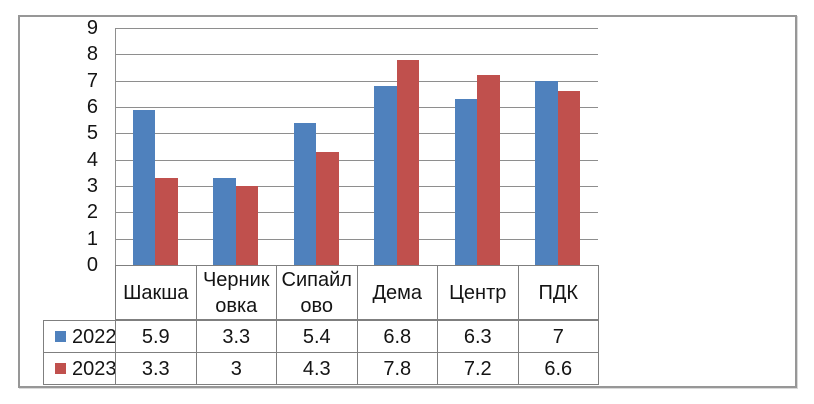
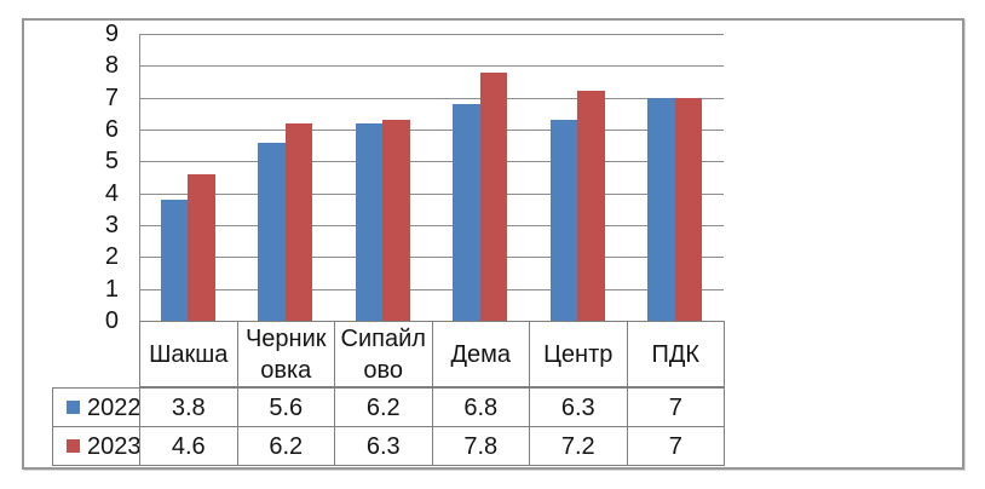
2022/Шакша: 5.9 -> 3.8
2023/Шакша: 3.3 -> 4.6
2022/Черниковка: 3.3 -> 5.6
2023/Черниковка: 3 -> 6.2
2022/Сипайлово: 5.4 -> 6.2
2023/Сипайлово: 4.3 -> 6.3
2023/ПДК: 6.6 -> 7
